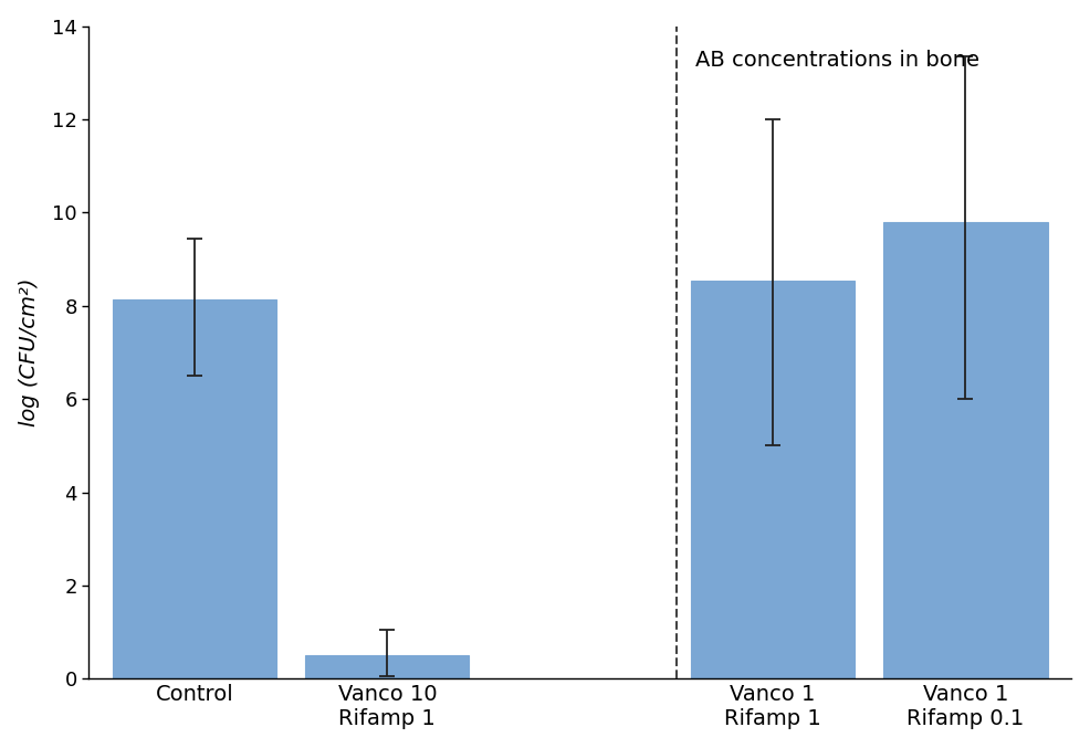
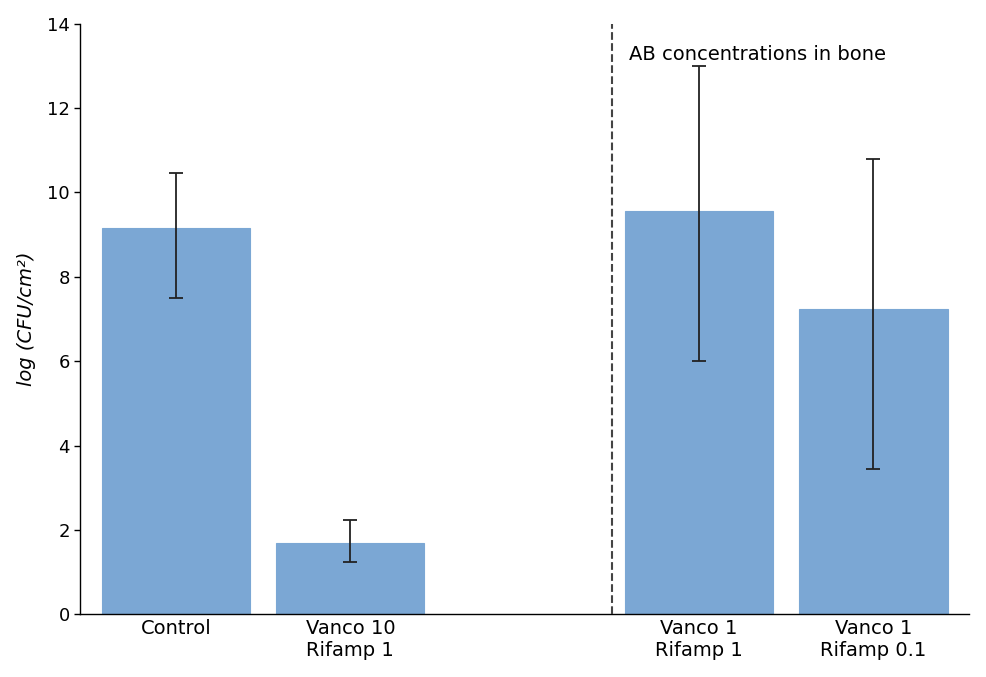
Control: 8.15 -> 9.15
Vanco 10 Rifamp 1: 0.50 -> 1.70
Vanco 1 Rifamp 1: 8.55 -> 9.55
Vanco 1 Rifamp 0.1: 9.80 -> 7.25
